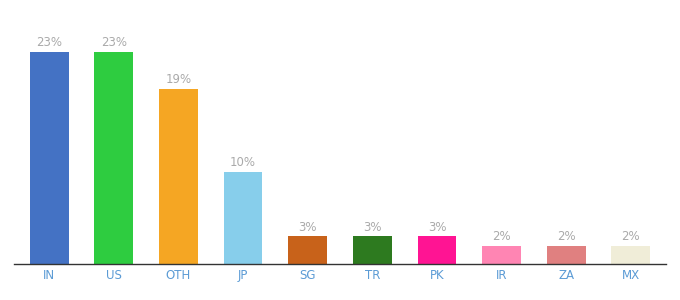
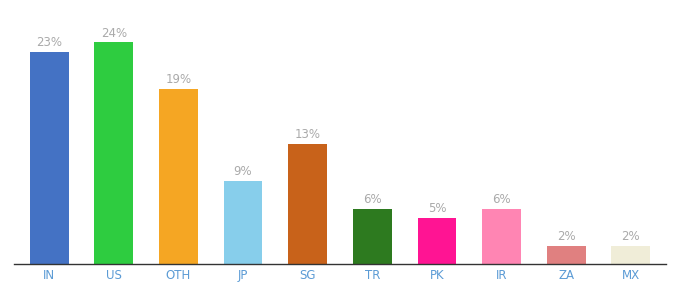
US: 23% -> 24%
JP: 10% -> 9%
SG: 3% -> 13%
TR: 3% -> 6%
PK: 3% -> 5%
IR: 2% -> 6%
